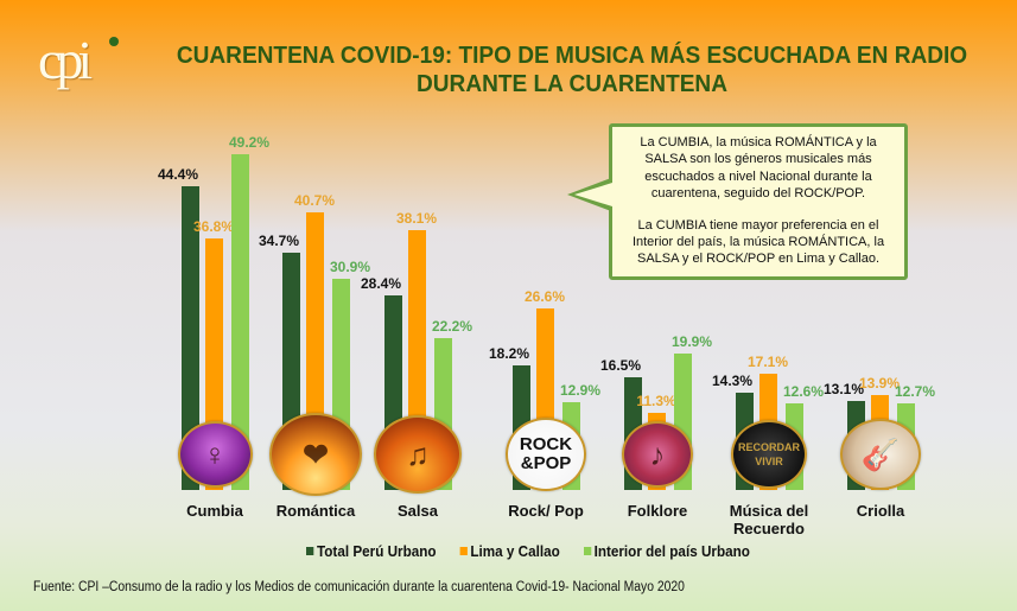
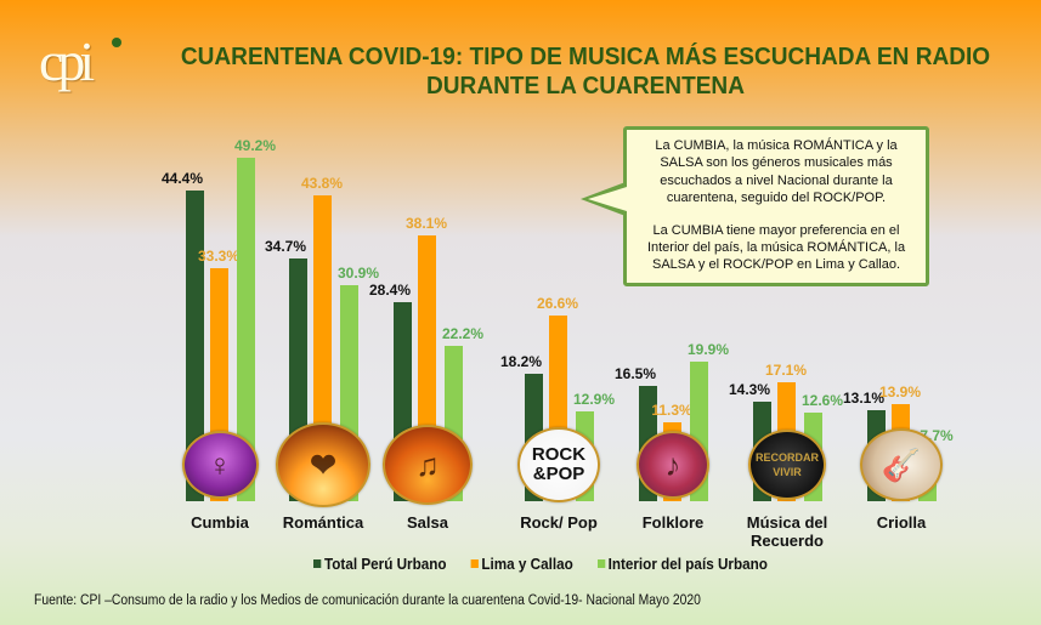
Lima y Callao/Cumbia: 36.8% -> 33.3%
Lima y Callao/Romántica: 40.7% -> 43.8%
Interior del país Urbano/Criolla: 12.7% -> 7.7%
